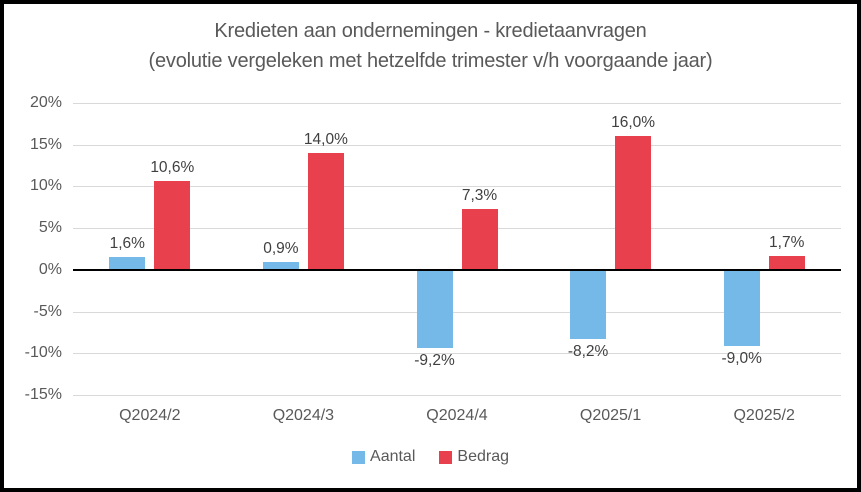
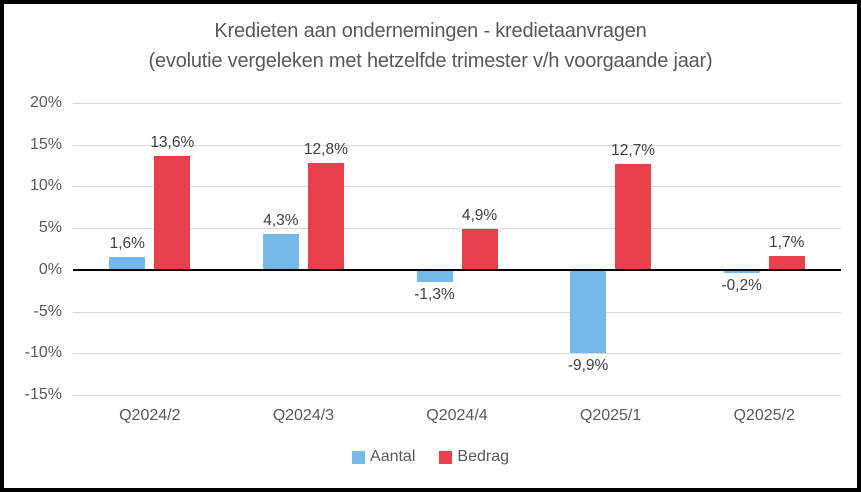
Bedrag/Q2024/2: 10,6% -> 13,6%
Aantal/Q2024/3: 0,9% -> 4,3%
Bedrag/Q2024/3: 14,0% -> 12,8%
Aantal/Q2024/4: -9,2% -> -1,3%
Bedrag/Q2024/4: 7,3% -> 4,9%
Aantal/Q2025/1: -8,2% -> -9,9%
Bedrag/Q2025/1: 16,0% -> 12,7%
Aantal/Q2025/2: -9,0% -> -0,2%
